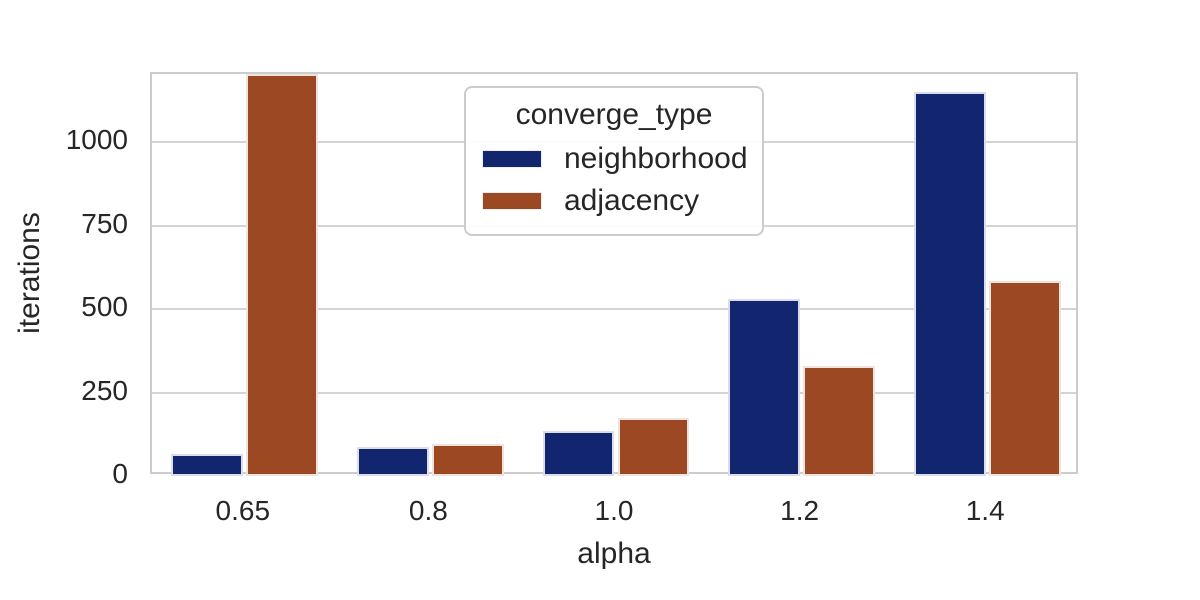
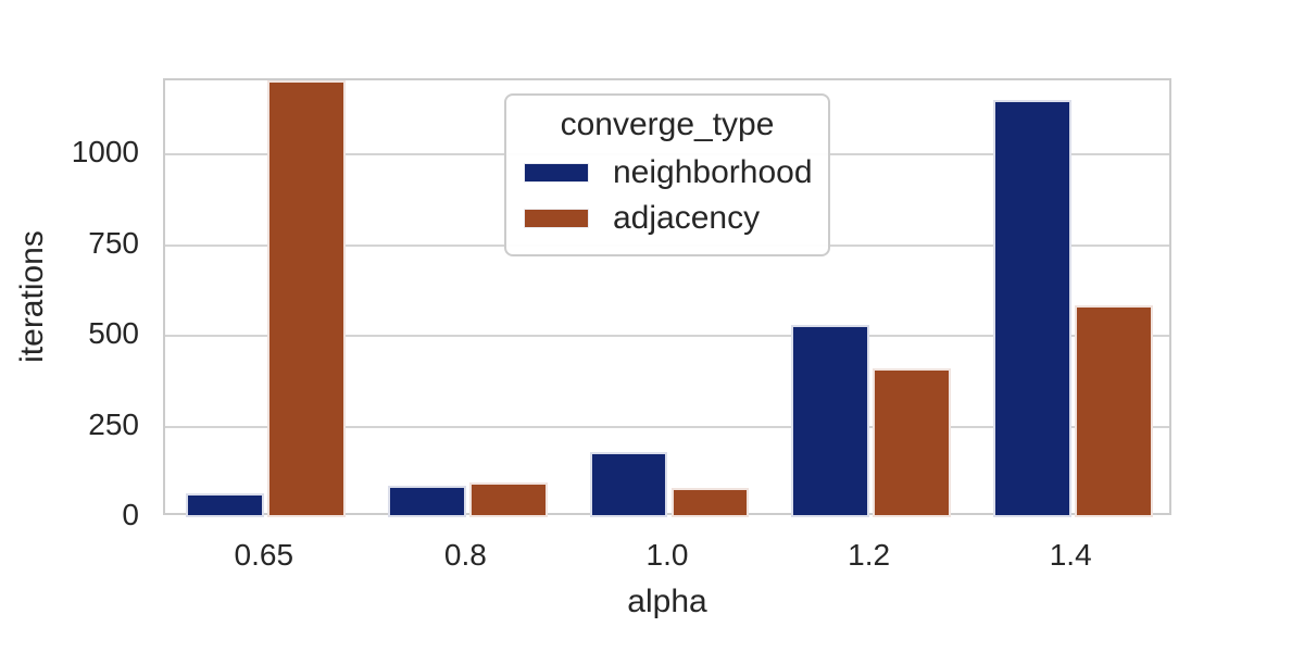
neighborhood/1.0: 140 -> 180
adjacency/1.0: 180 -> 80
adjacency/1.2: 330 -> 410
